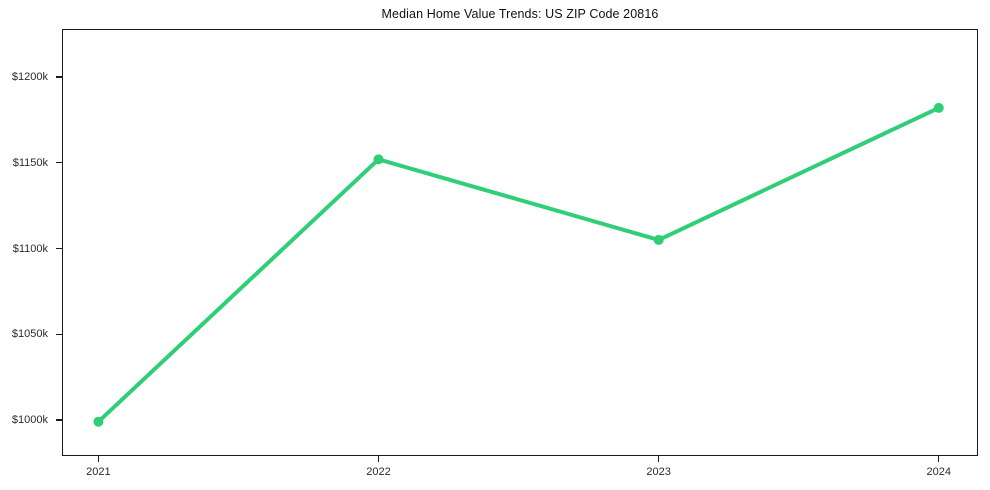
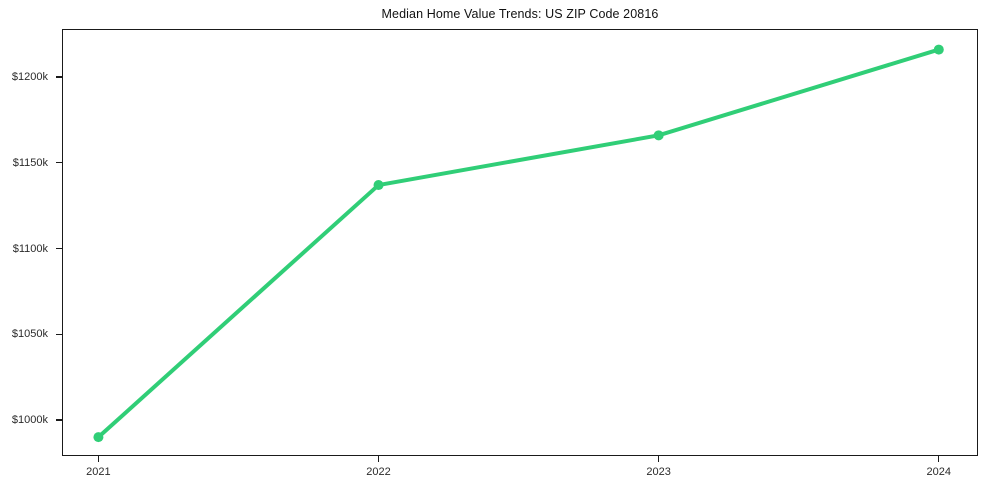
2021: $999k -> $990k
2022: $1152k -> $1137k
2023: $1105k -> $1166k
2024: $1182k -> $1216k
